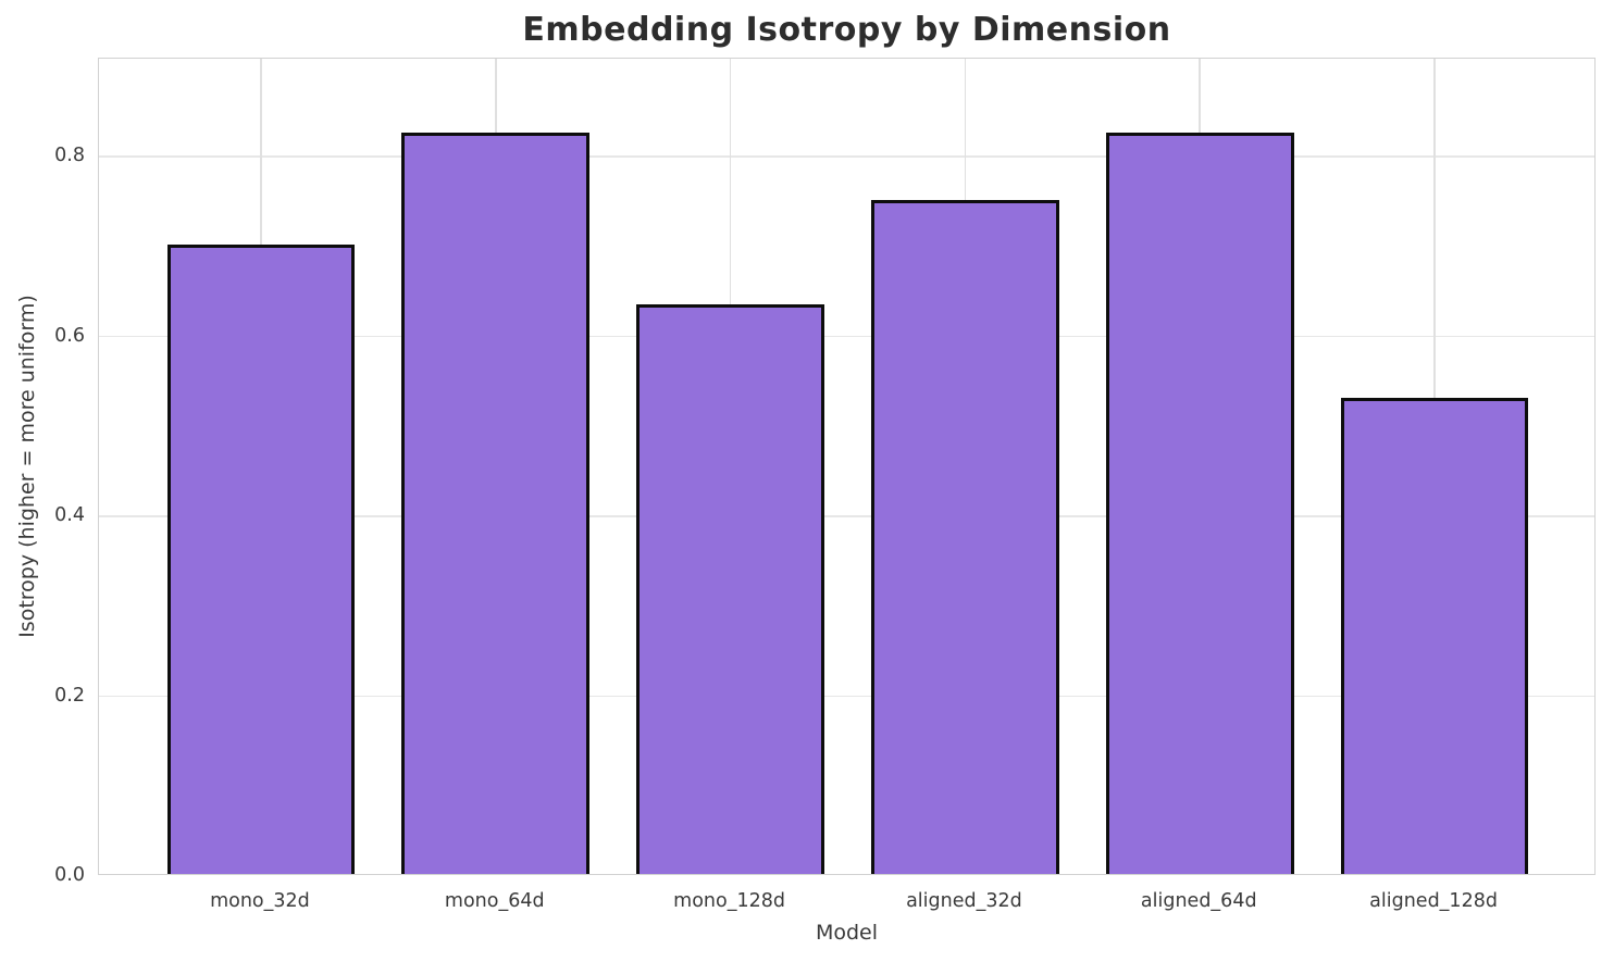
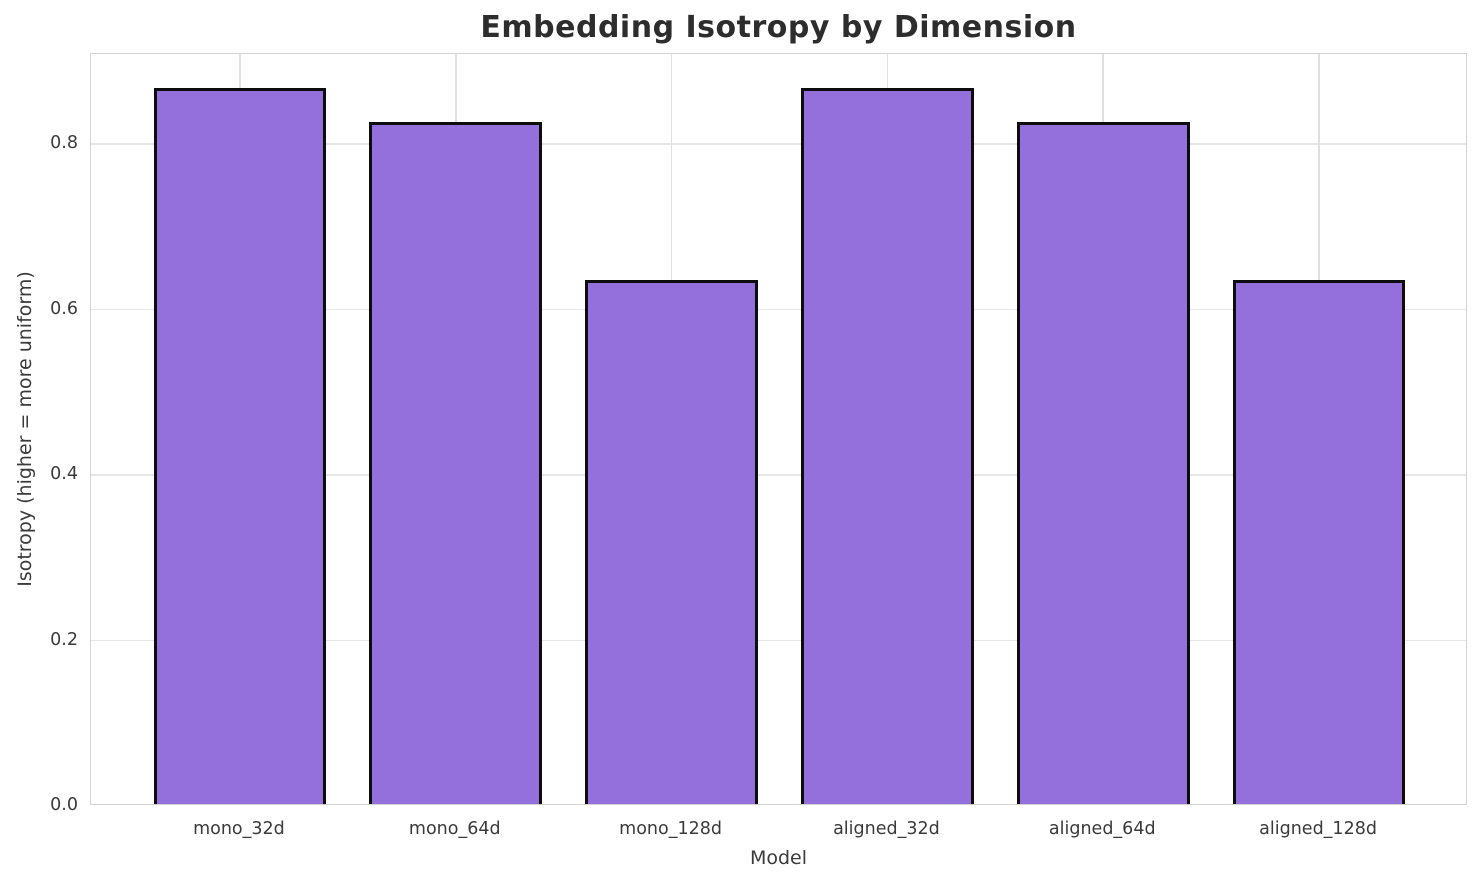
mono_32d: 0.70 -> 0.87
aligned_32d: 0.75 -> 0.87
aligned_128d: 0.53 -> 0.63
